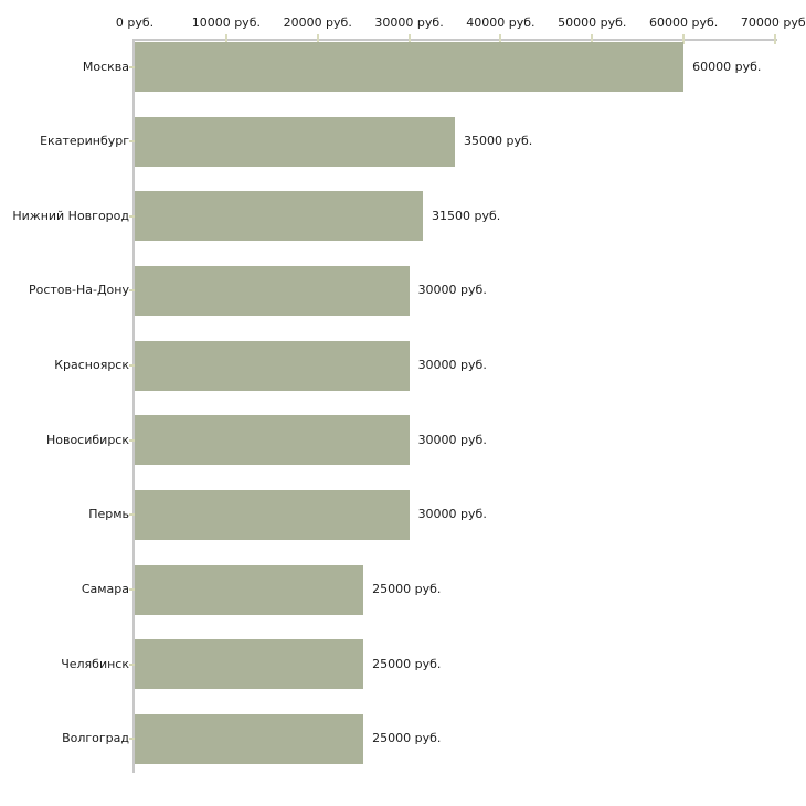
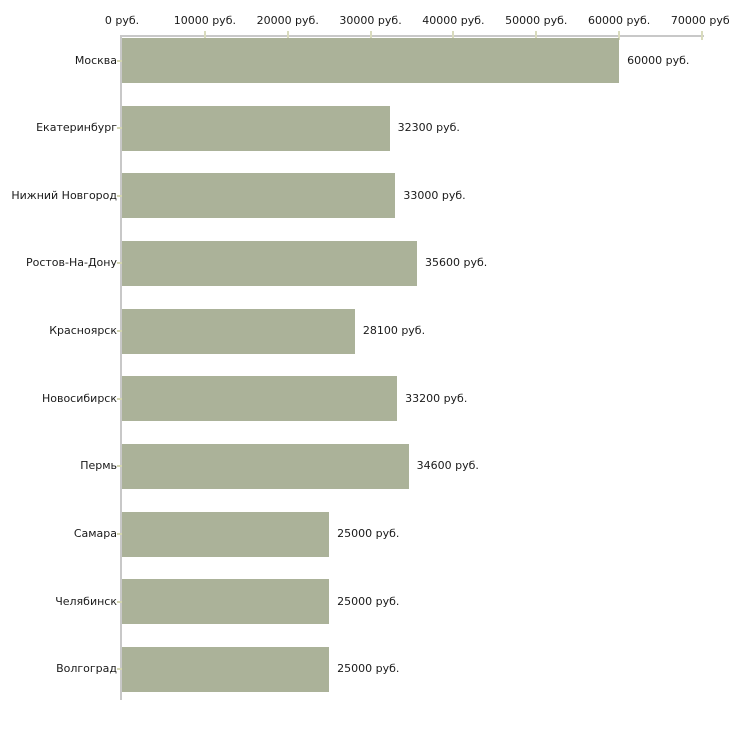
Екатеринбург: 35000 -> 32300
Нижний Новгород: 31500 -> 33000
Ростов-На-Дону: 30000 -> 35600
Красноярск: 30000 -> 28100
Новосибирск: 30000 -> 33200
Пермь: 30000 -> 34600
